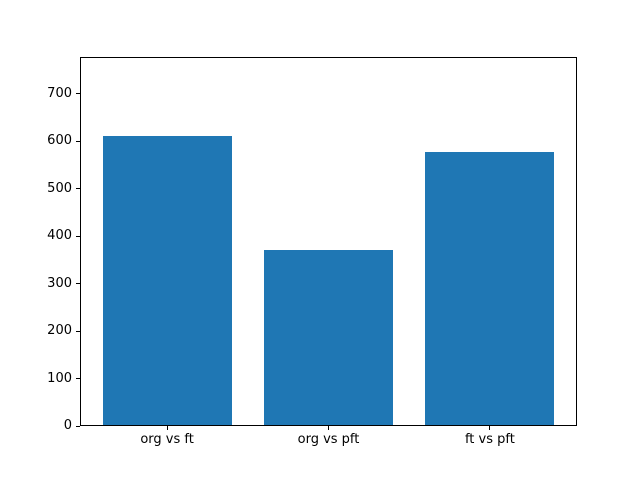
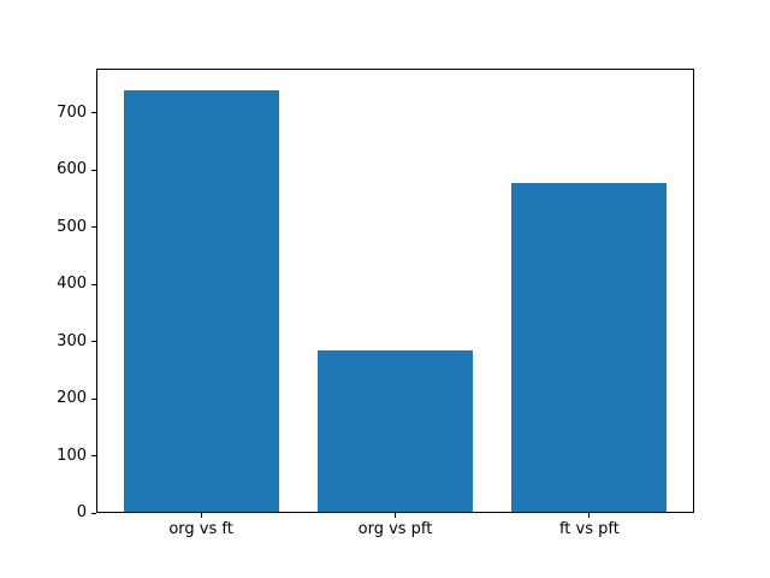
org vs ft: 610 -> 740
org vs pft: 370 -> 280
